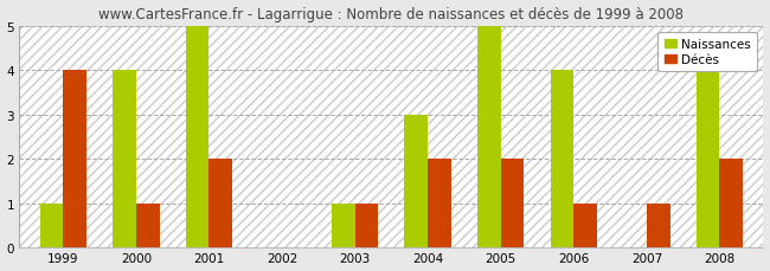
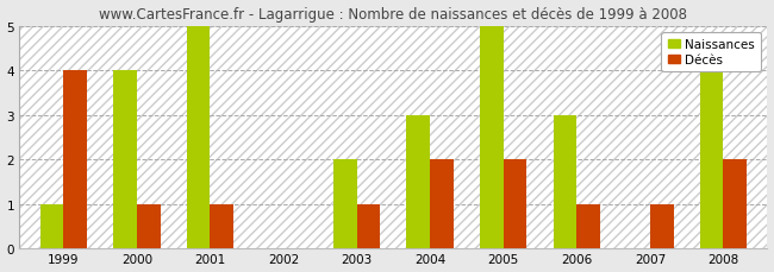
Décès/2001: 2 -> 1
Naissances/2003: 1 -> 2
Naissances/2006: 4 -> 3
